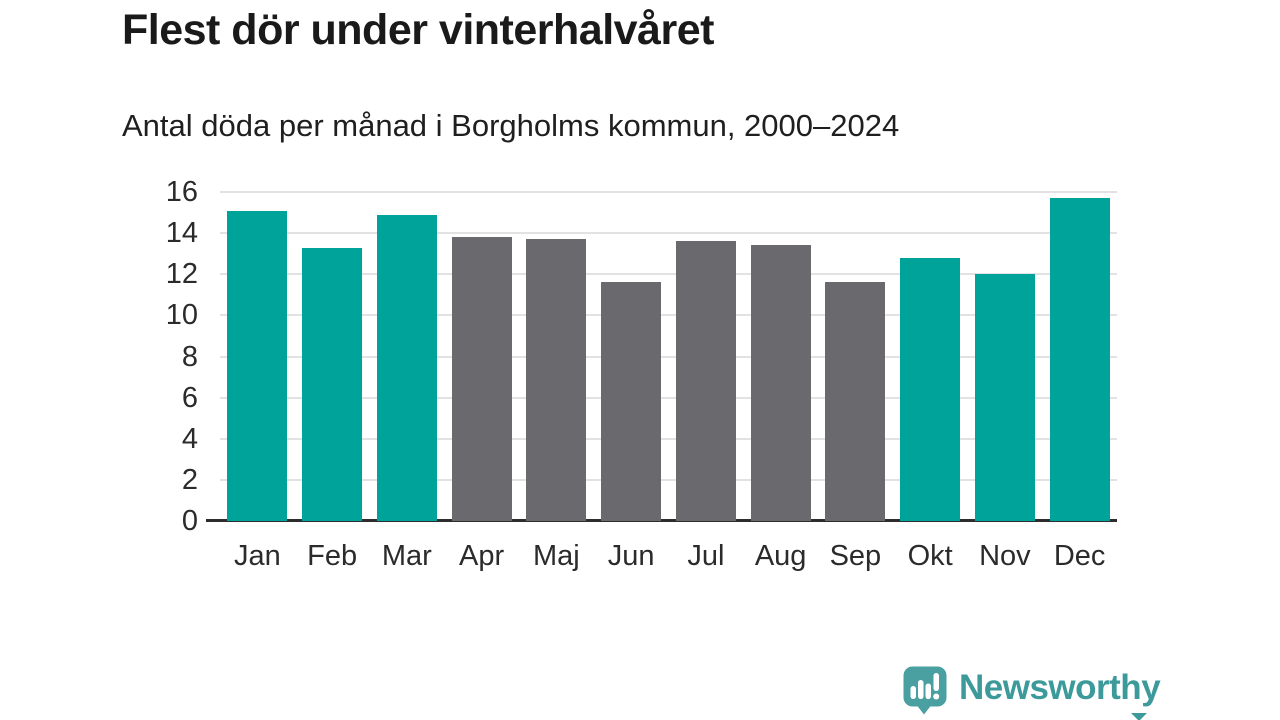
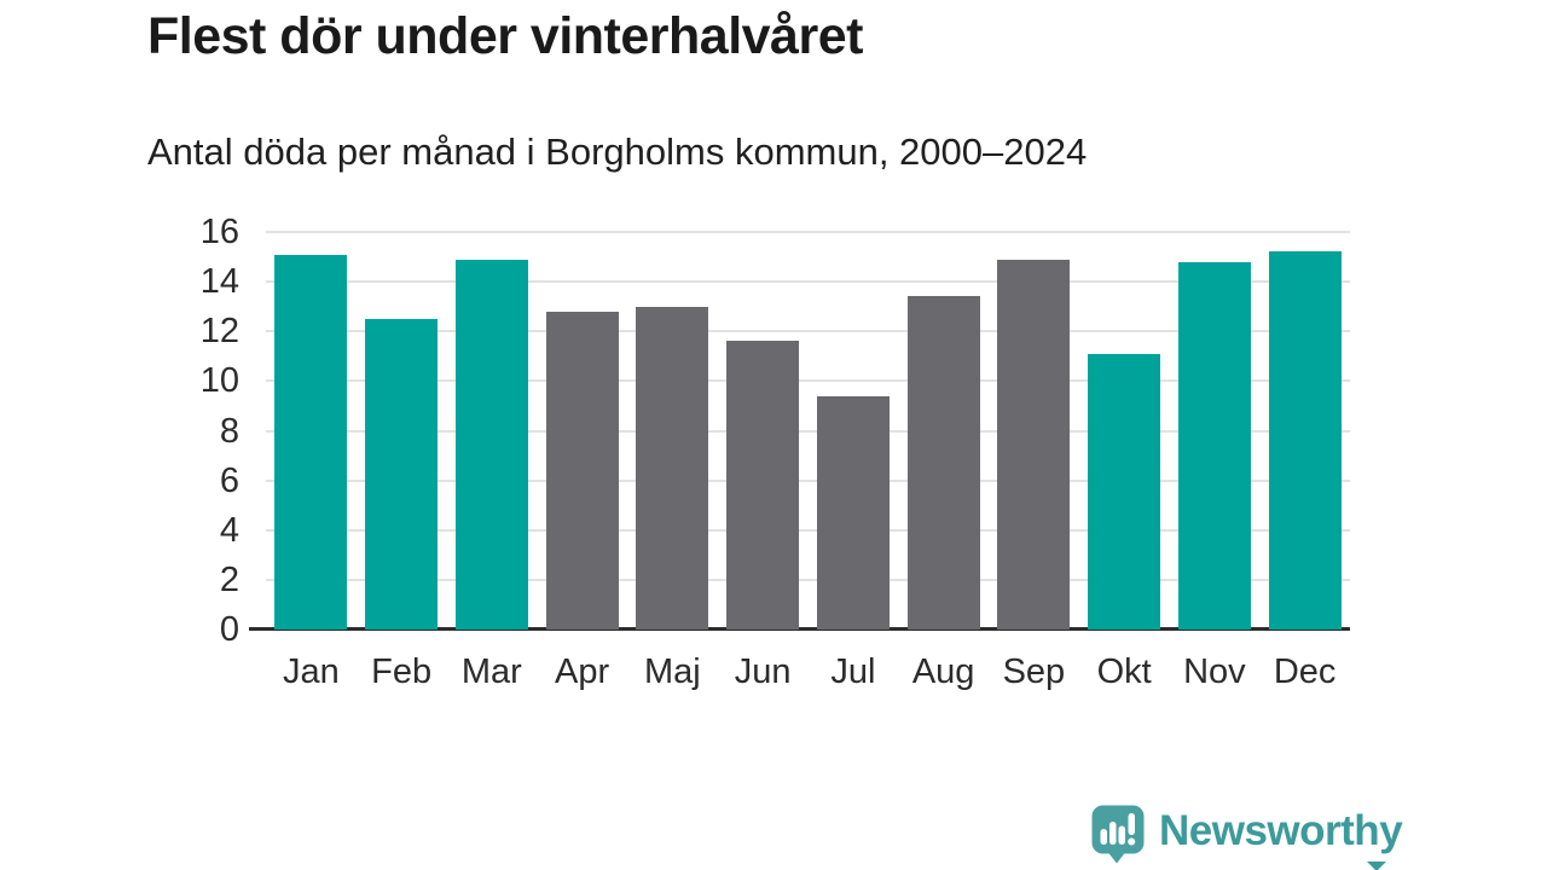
Feb: 13.3 -> 12.5
Apr: 13.8 -> 12.8
Maj: 13.7 -> 13.0
Jul: 13.6 -> 9.4
Sep: 11.6 -> 14.9
Okt: 12.8 -> 11.1
Nov: 12.0 -> 14.8
Dec: 15.7 -> 15.2
